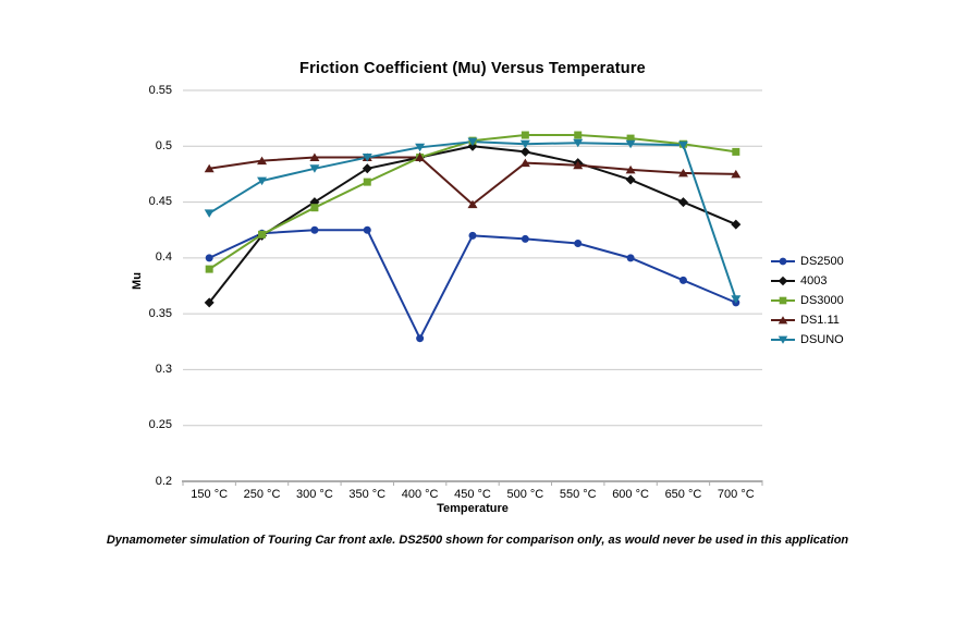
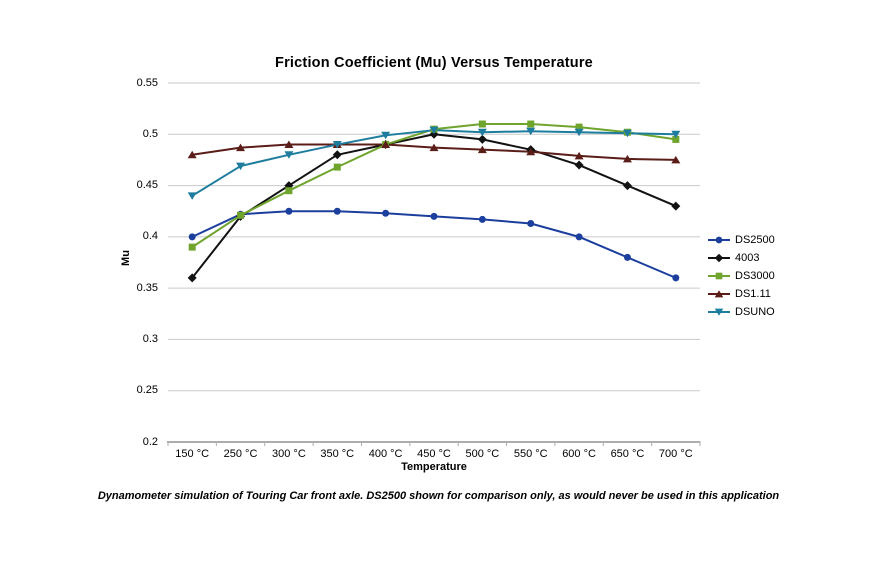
DS2500/400 °C: 0.328 -> 0.423
DS1.11/450 °C: 0.448 -> 0.487
DSUNO/700 °C: 0.363 -> 0.500
